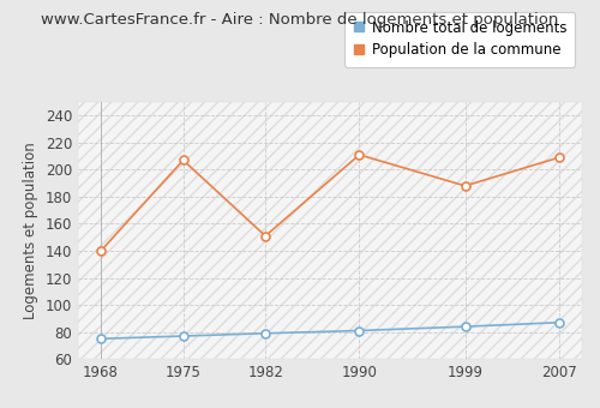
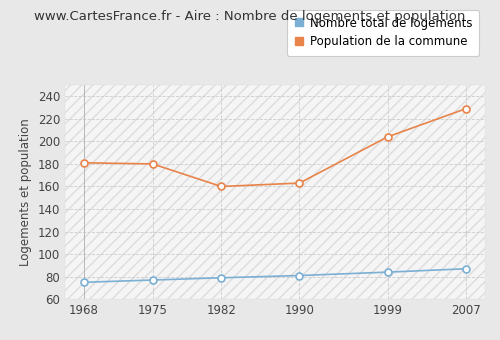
Population de la commune/1968: 140 -> 181
Population de la commune/1975: 207 -> 180
Population de la commune/1982: 151 -> 160
Population de la commune/1990: 211 -> 163
Population de la commune/1999: 188 -> 204
Population de la commune/2007: 209 -> 229
